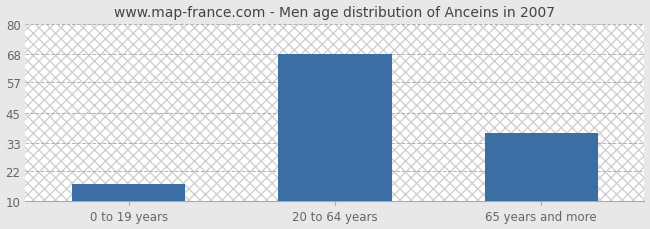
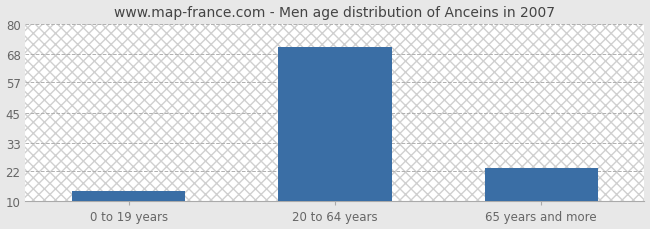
0 to 19 years: 17 -> 14
20 to 64 years: 68 -> 71
65 years and more: 37 -> 23
